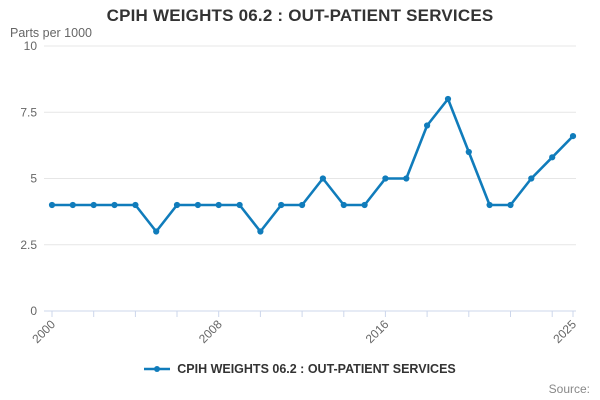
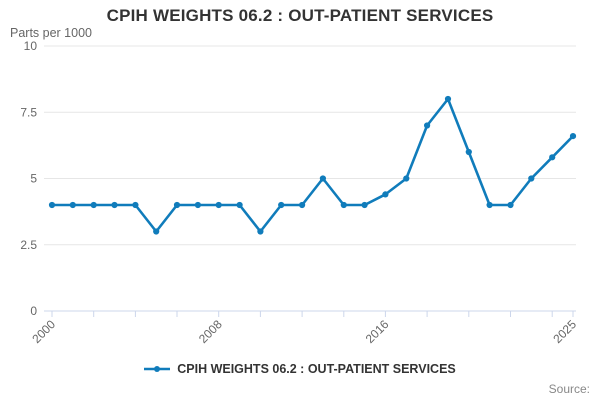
2016: 5.0 -> 4.4
